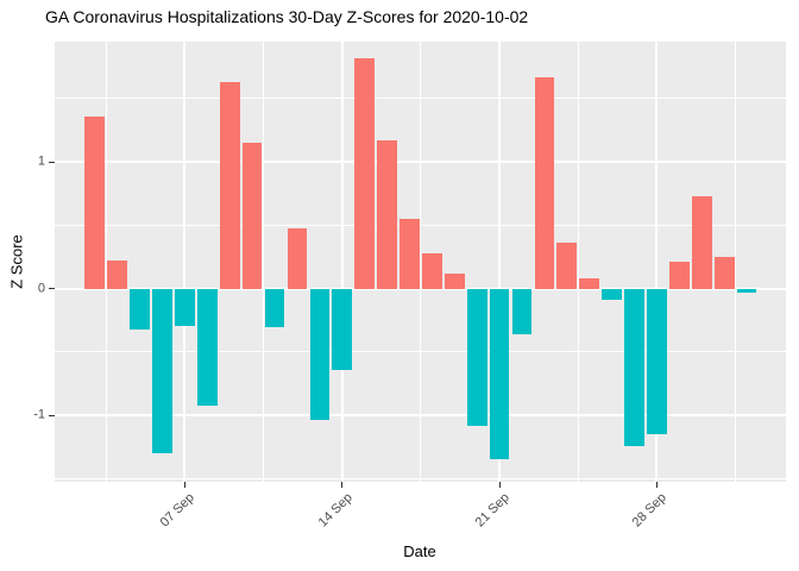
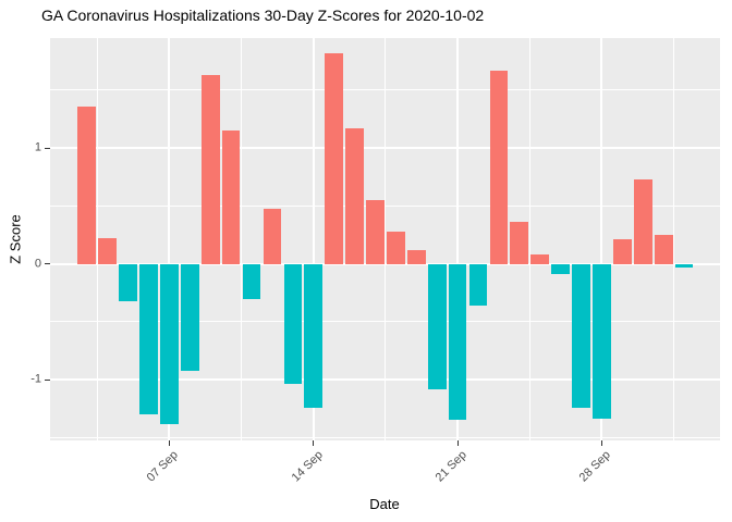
07 Sep: -0.29 -> -1.38
14 Sep: -0.64 -> -1.24
28 Sep: -1.15 -> -1.34
